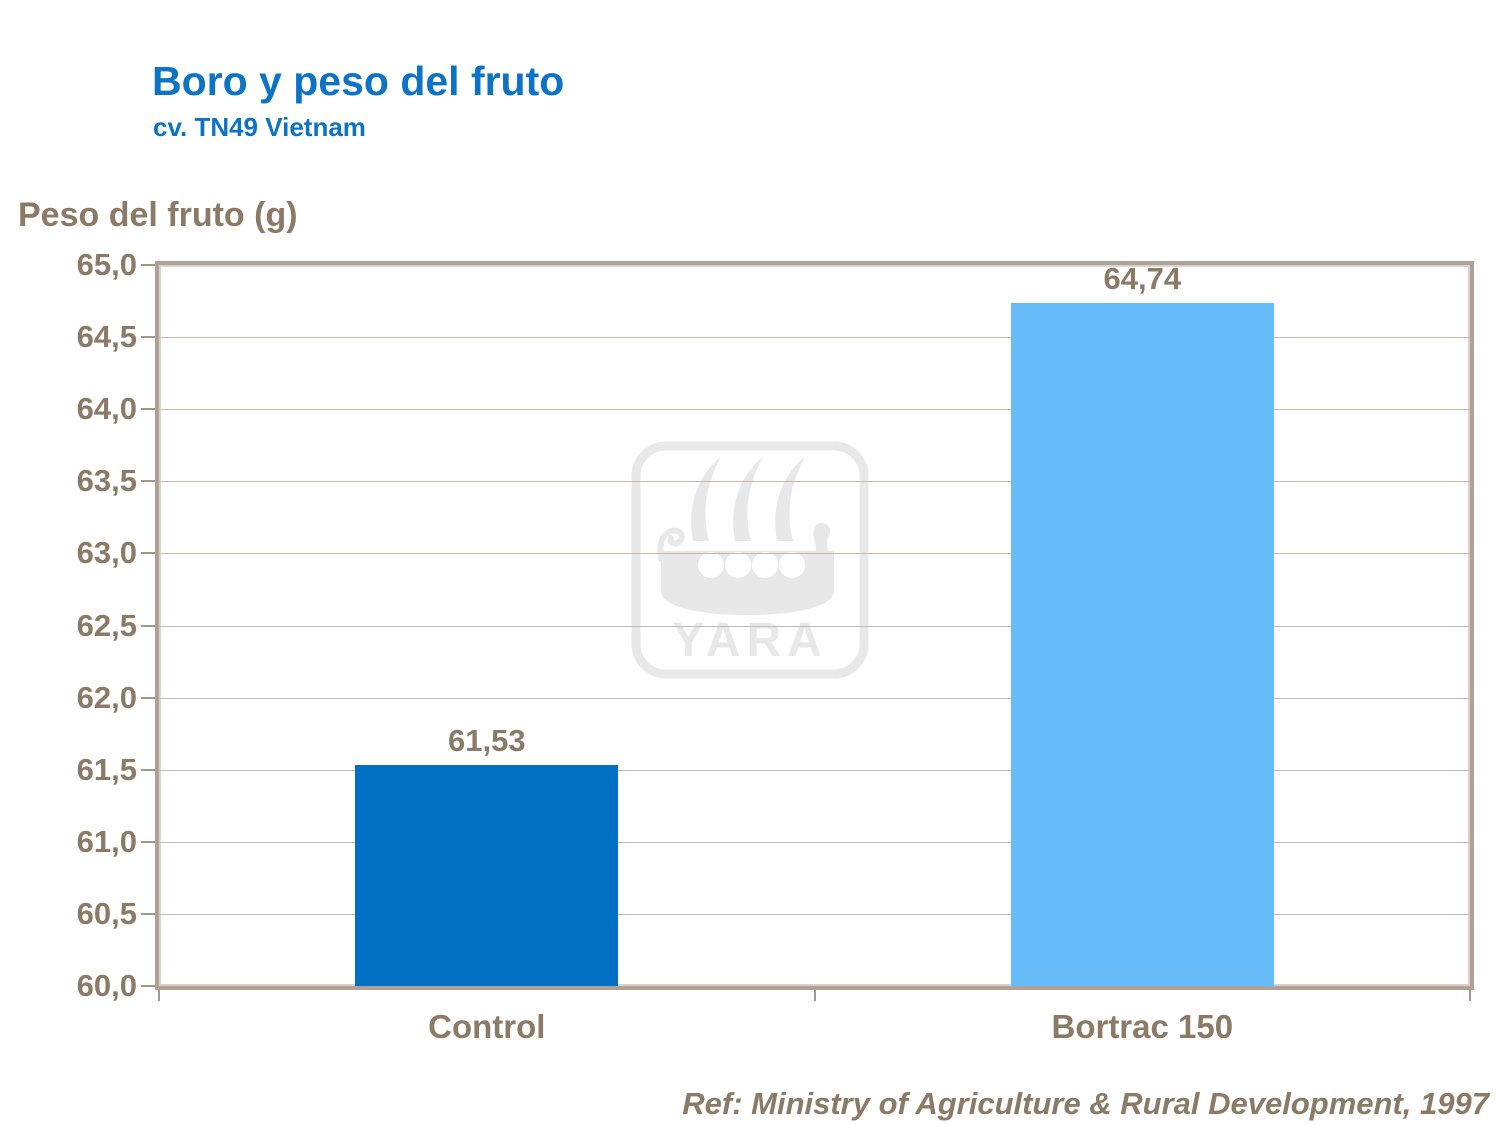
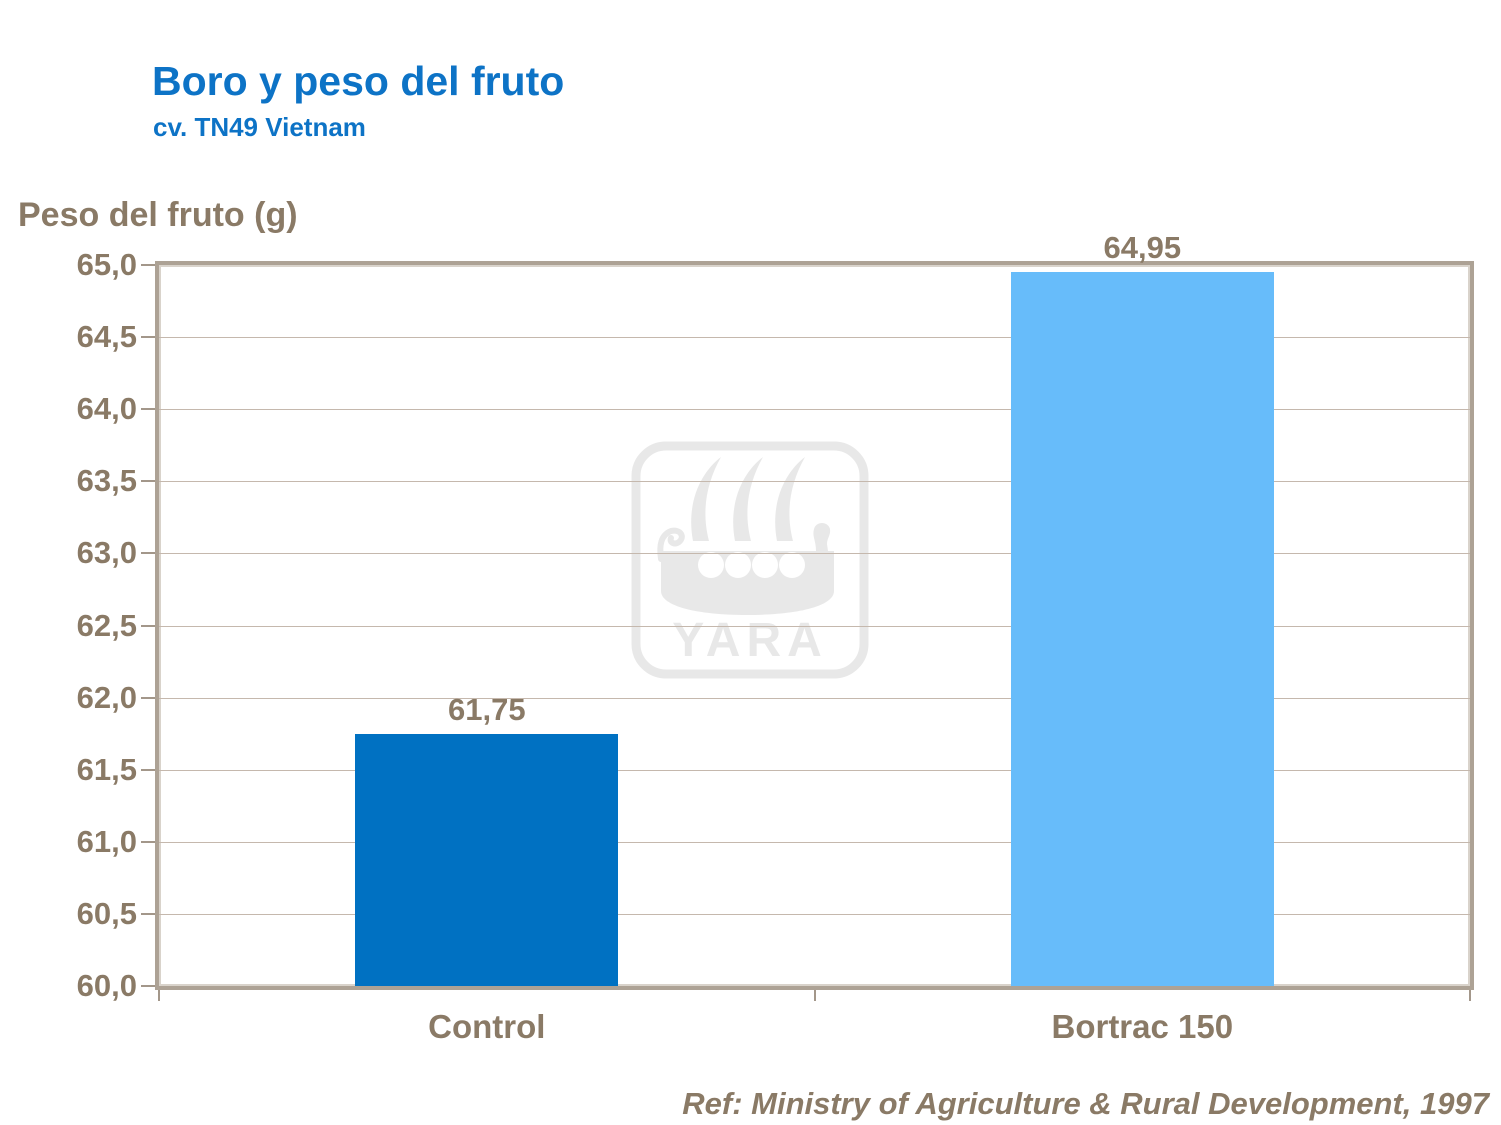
Control: 61,53 -> 61,75
Bortrac 150: 64,74 -> 64,95
